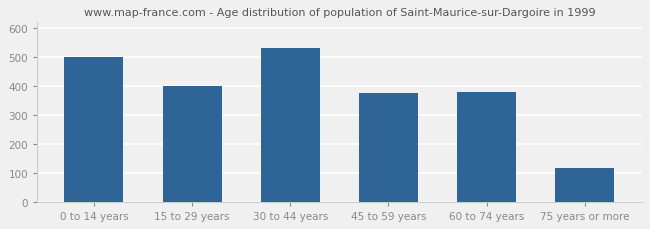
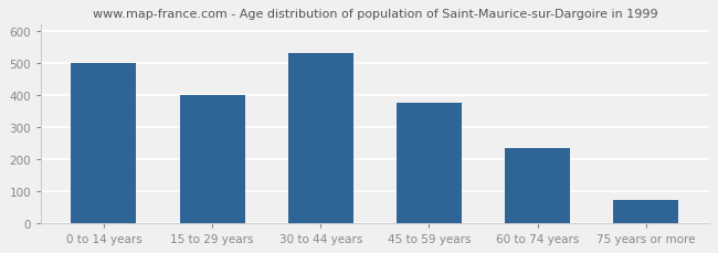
60 to 74 years: 380 -> 235
75 years or more: 115 -> 70
